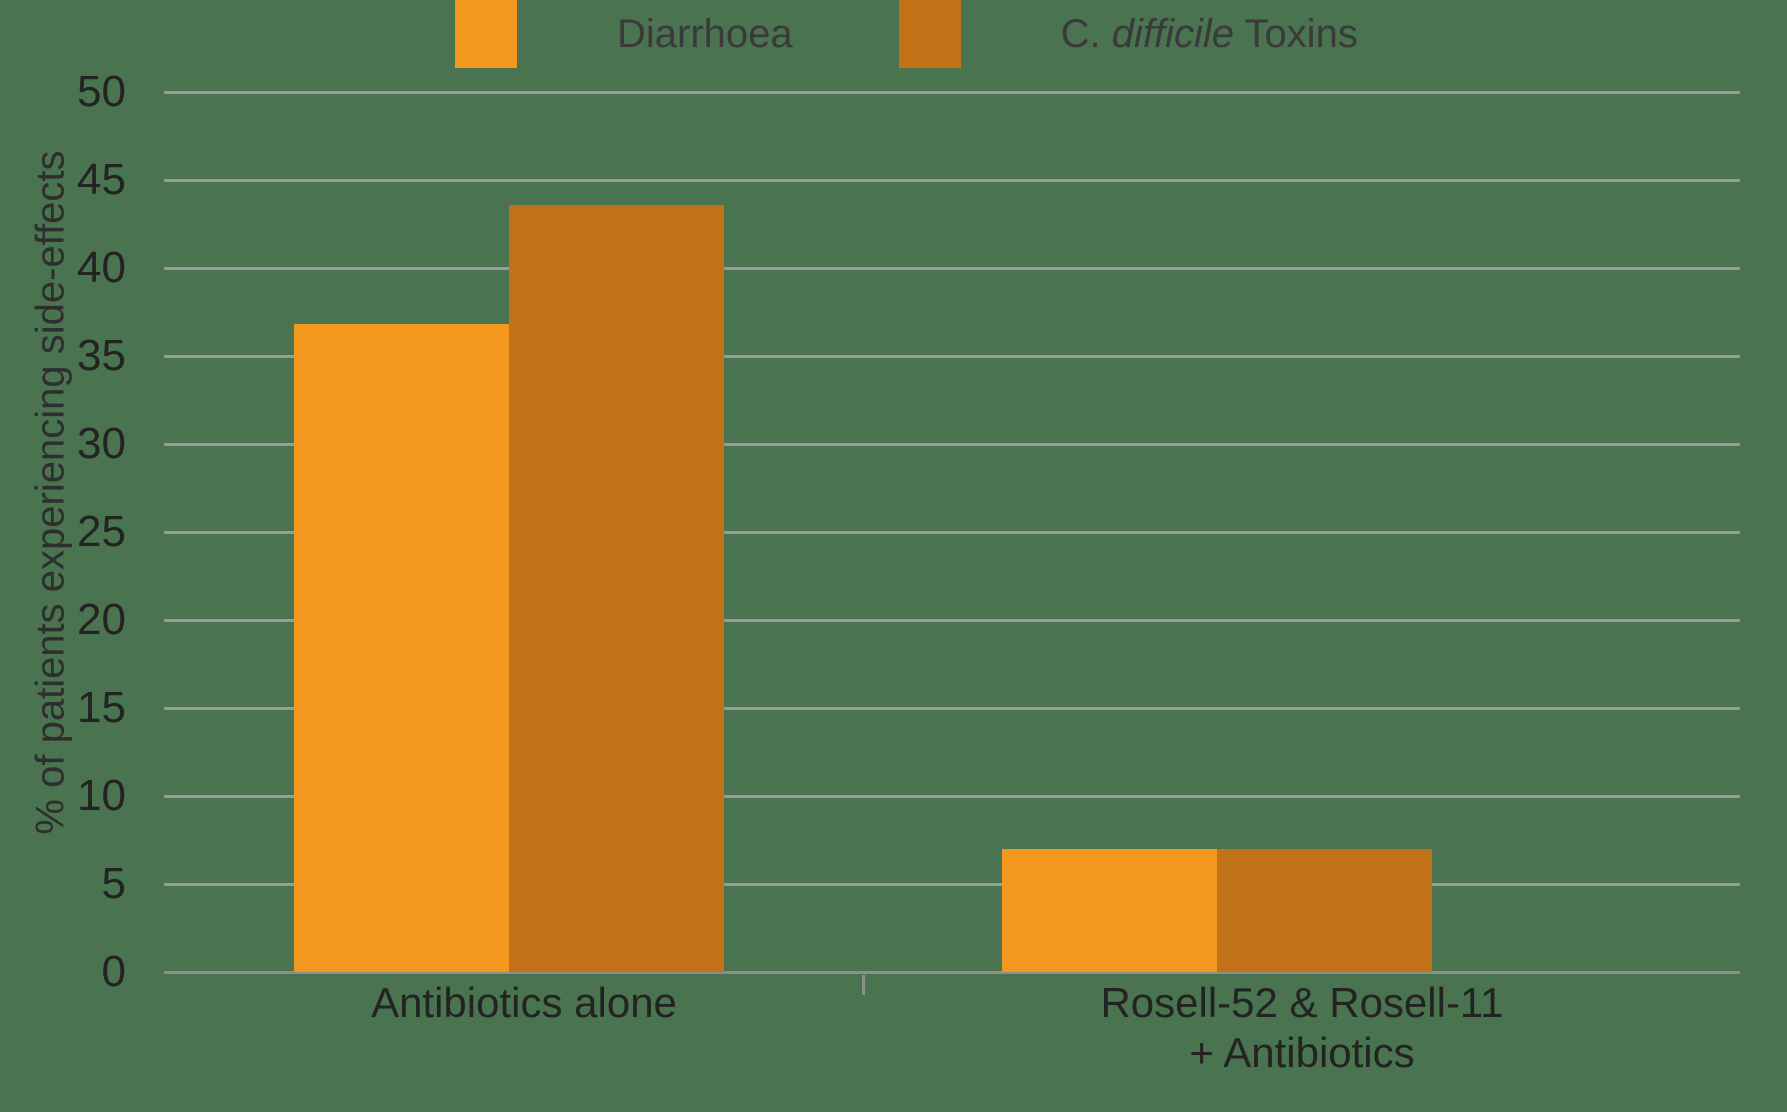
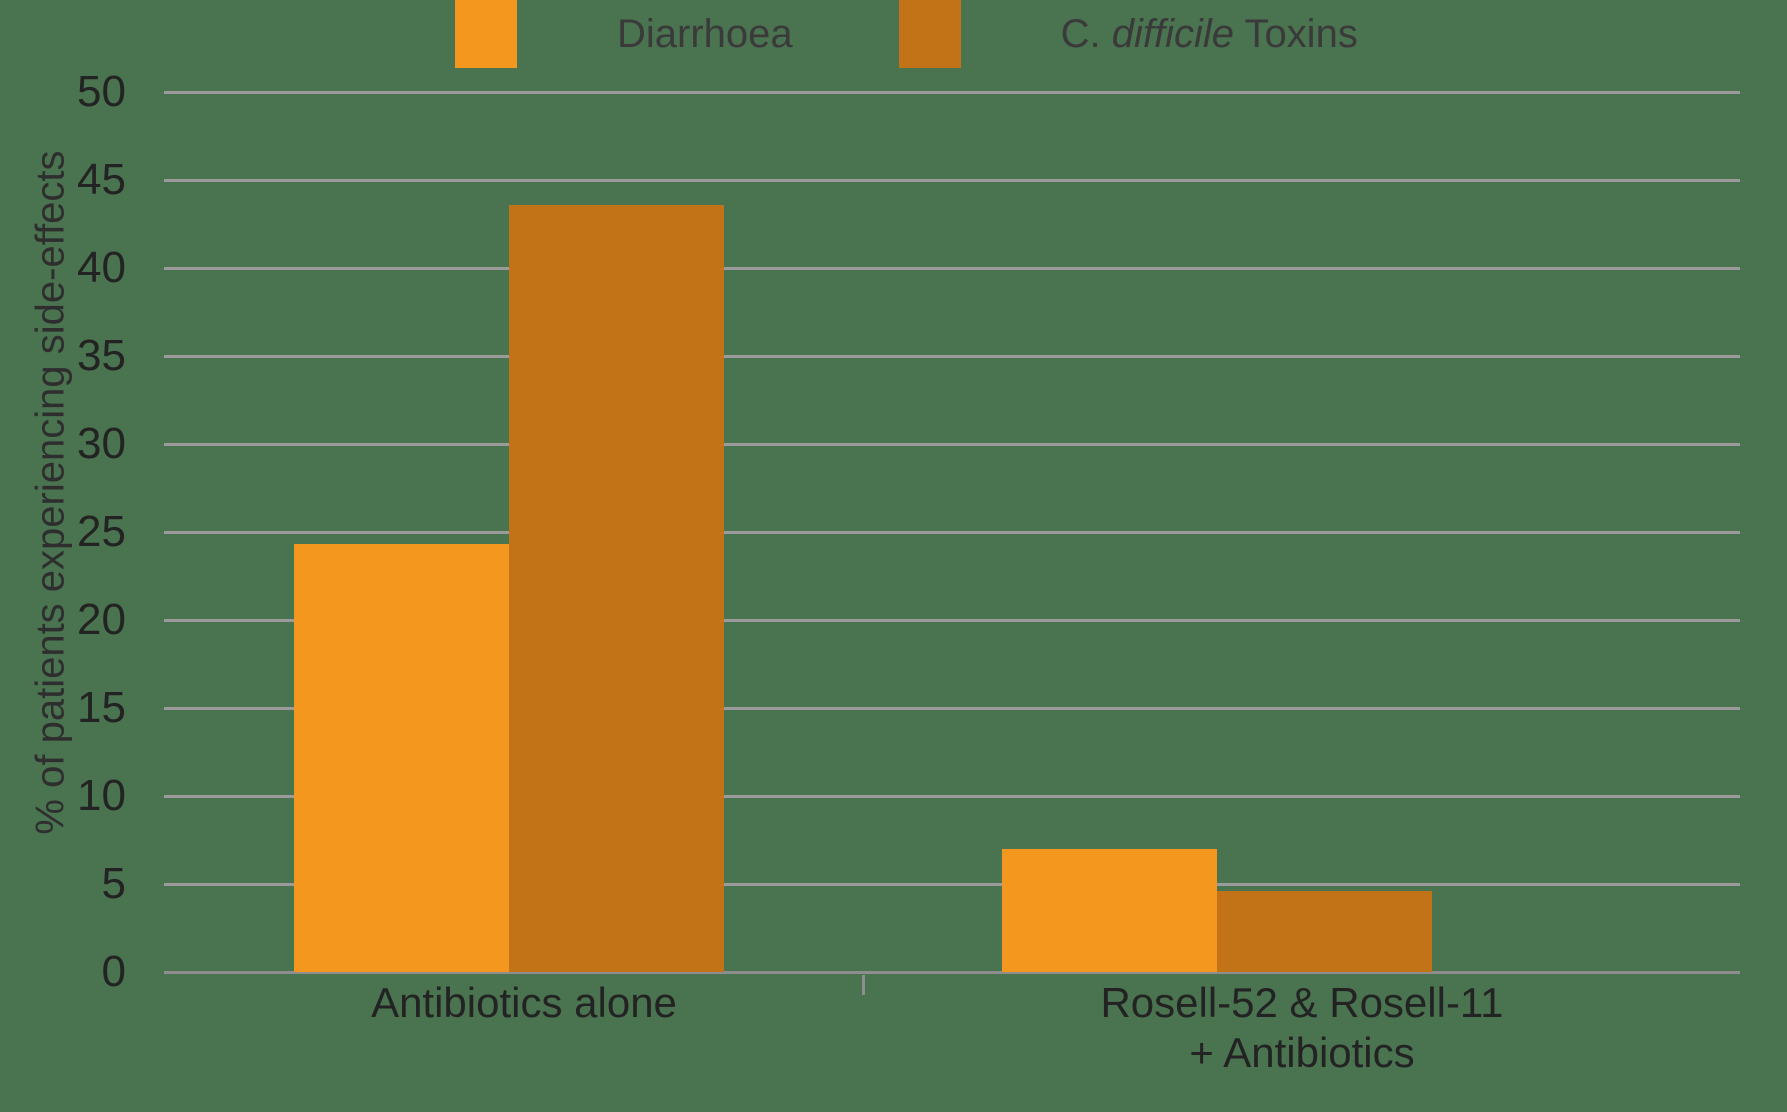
Diarrhoea/Antibiotics alone: 36.8 -> 24.3
C. difficile Toxins/Rosell-52 & Rosell-11 + Antibiotics: 7.0 -> 4.6
